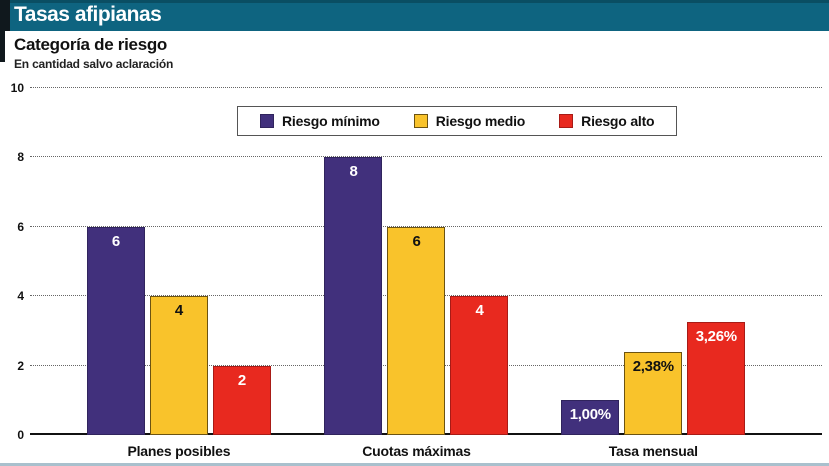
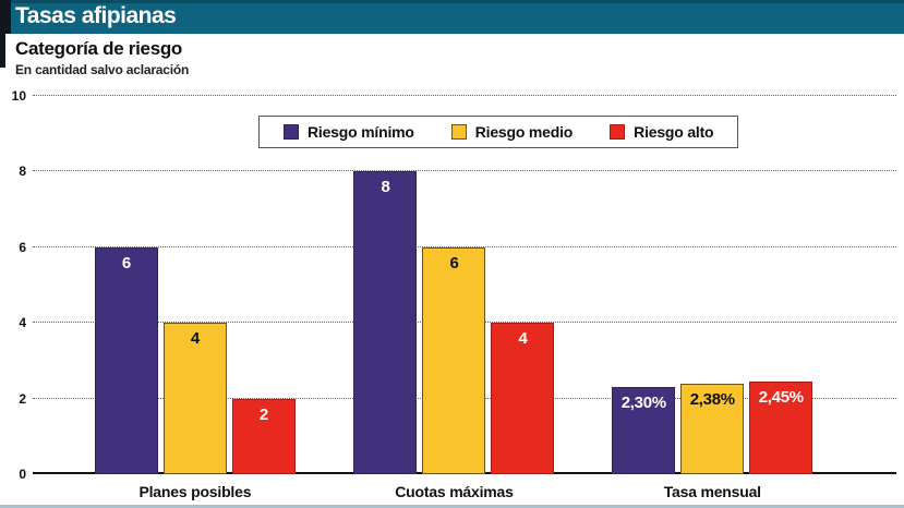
Riesgo mínimo/Tasa mensual: 1,00% -> 2,30%
Riesgo alto/Tasa mensual: 3,26% -> 2,45%
